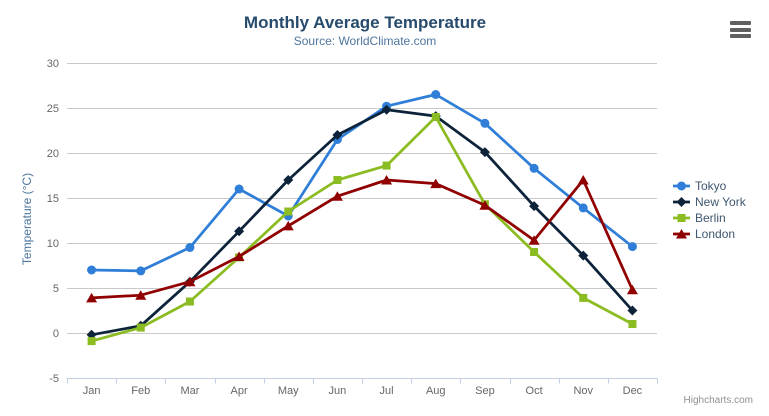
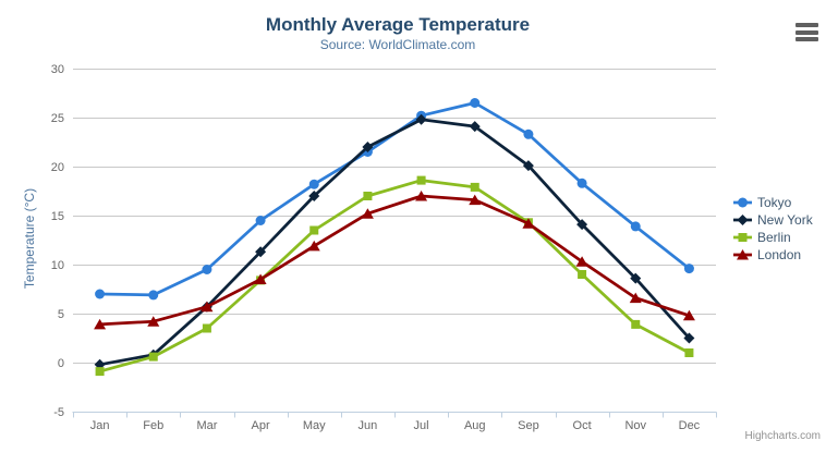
Tokyo/Apr: 16 -> 14
Tokyo/May: 13 -> 18
Berlin/Aug: 24 -> 18
London/Nov: 17 -> 7
